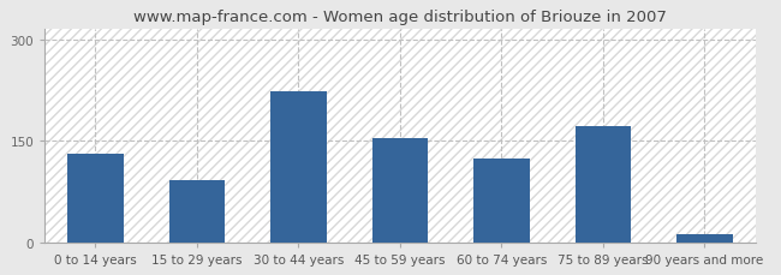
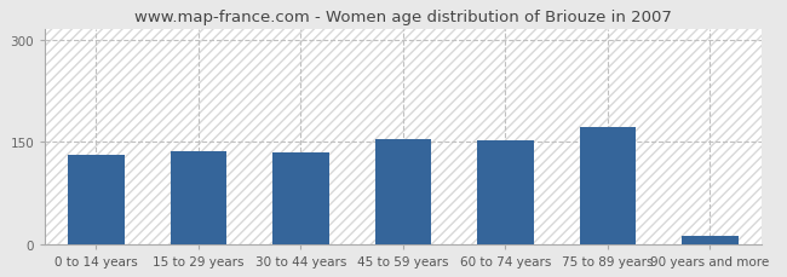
15 to 29 years: 92 -> 137
30 to 44 years: 224 -> 134
60 to 74 years: 124 -> 152
